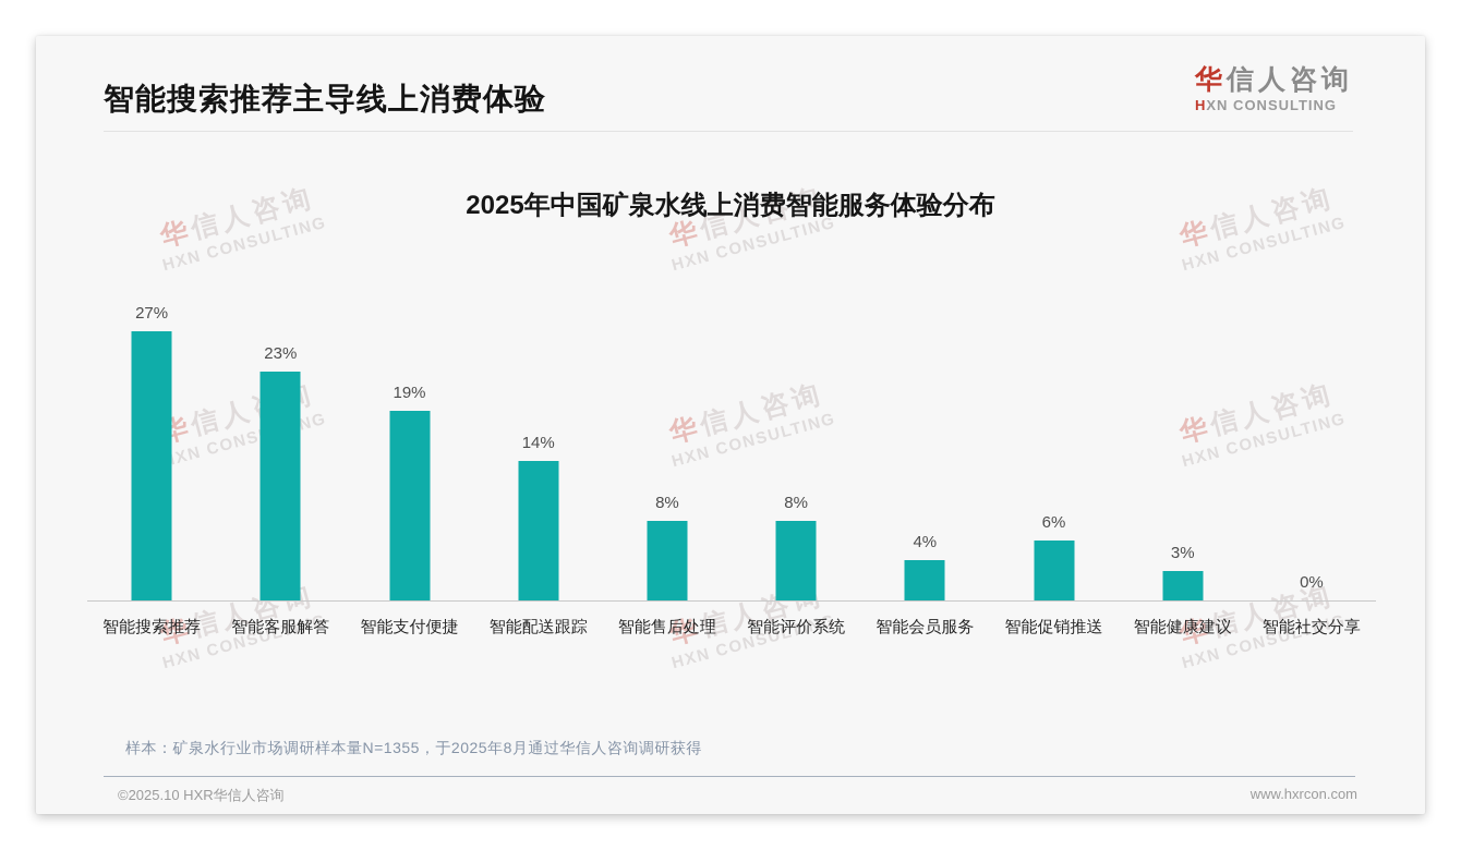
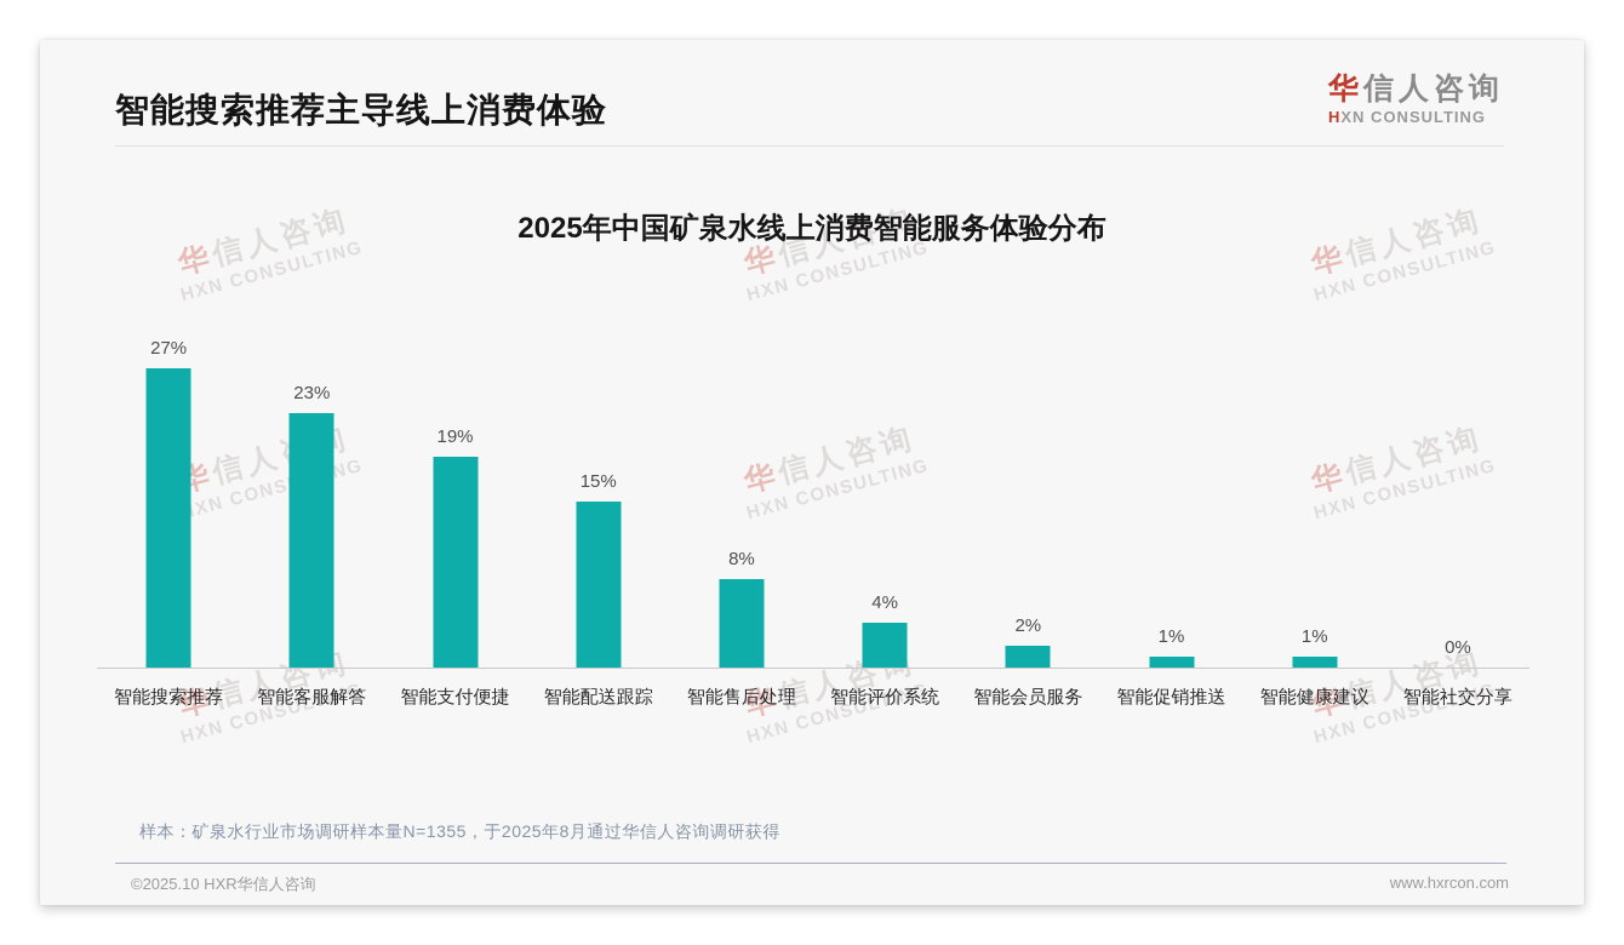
智能配送跟踪: 14% -> 15%
智能评价系统: 8% -> 4%
智能会员服务: 4% -> 2%
智能促销推送: 6% -> 1%
智能健康建议: 3% -> 1%
